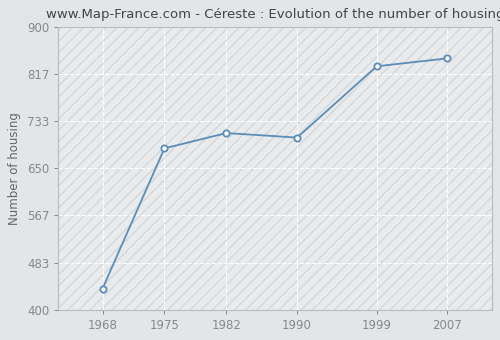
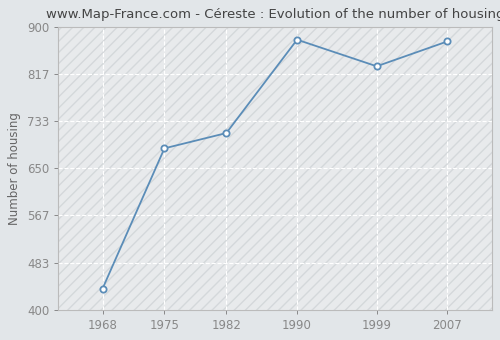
1990: 704 -> 877
2007: 844 -> 874
